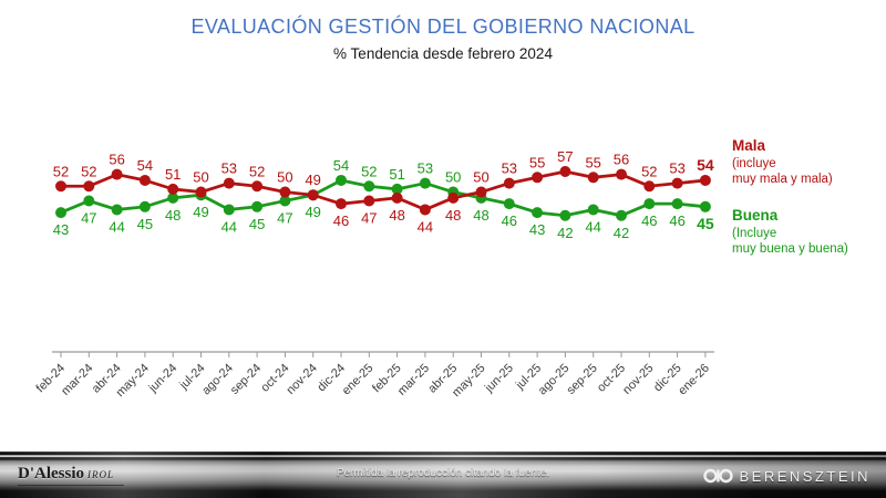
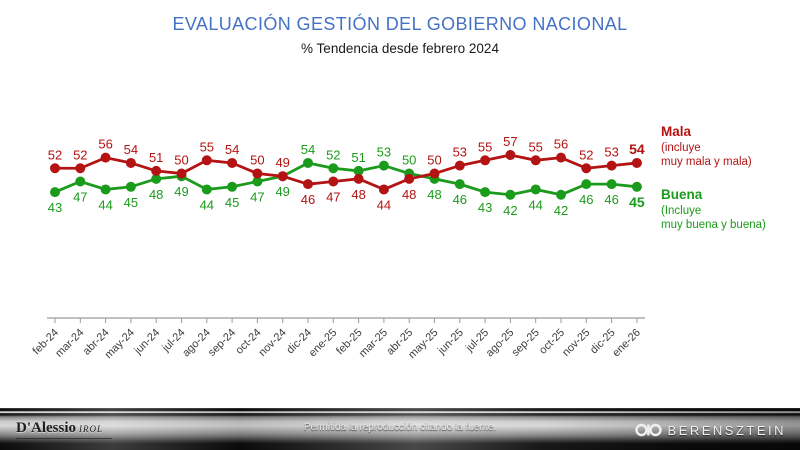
Mala/ago-24: 53 -> 55
Mala/sep-24: 52 -> 54
